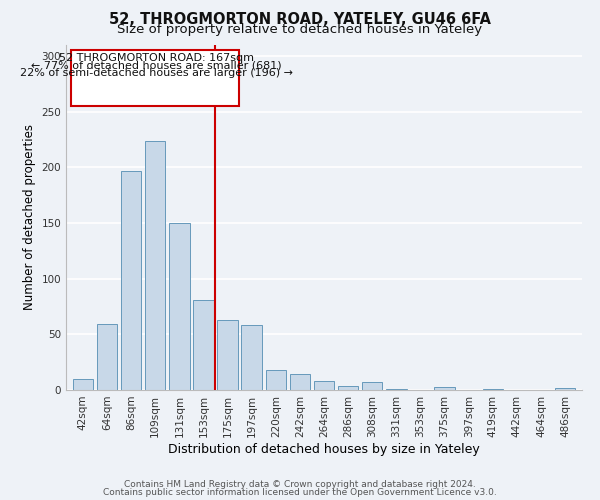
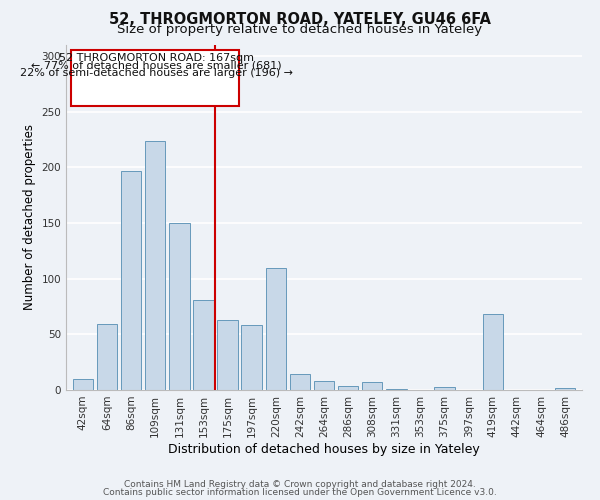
220sqm: 18 -> 110
419sqm: 1 -> 68
